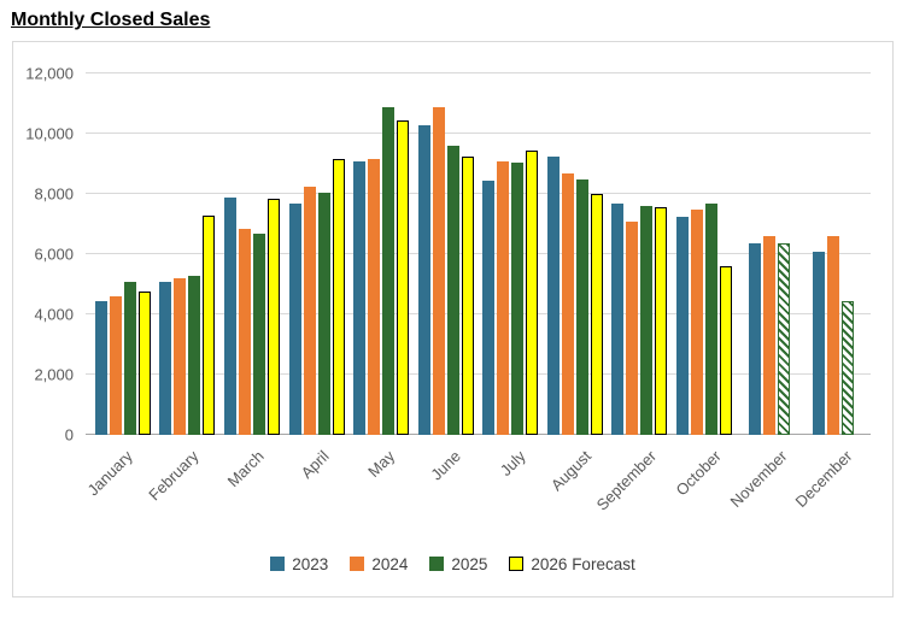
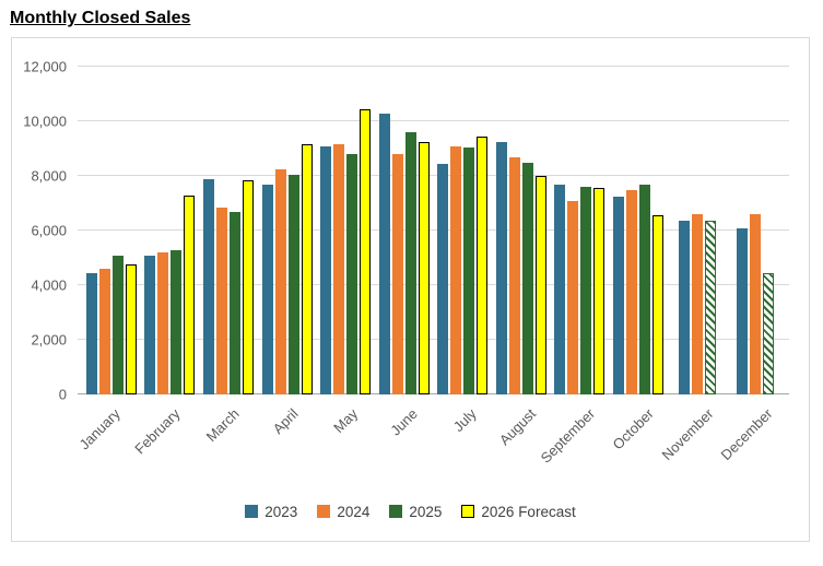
2025/May: 10900 -> 8800
2024/June: 10900 -> 8800
2026 Forecast/October: 5600 -> 6600
